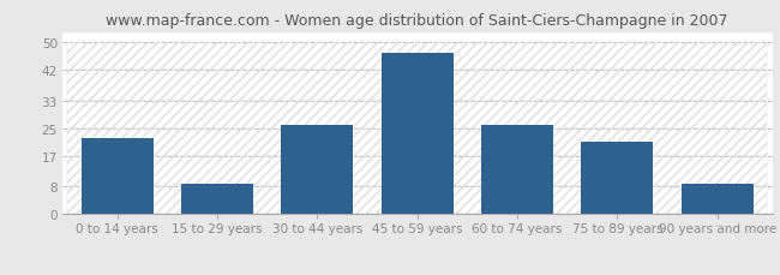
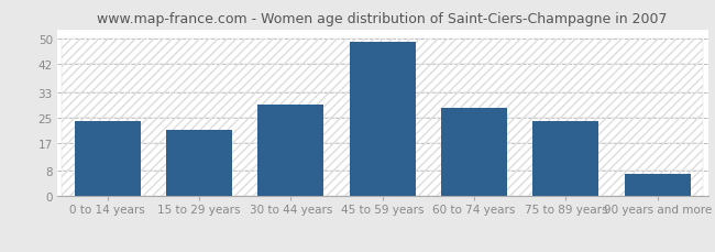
0 to 14 years: 22 -> 24
15 to 29 years: 9 -> 21
30 to 44 years: 26 -> 29
45 to 59 years: 47 -> 49
60 to 74 years: 26 -> 28
75 to 89 years: 21 -> 24
90 years and more: 9 -> 7
